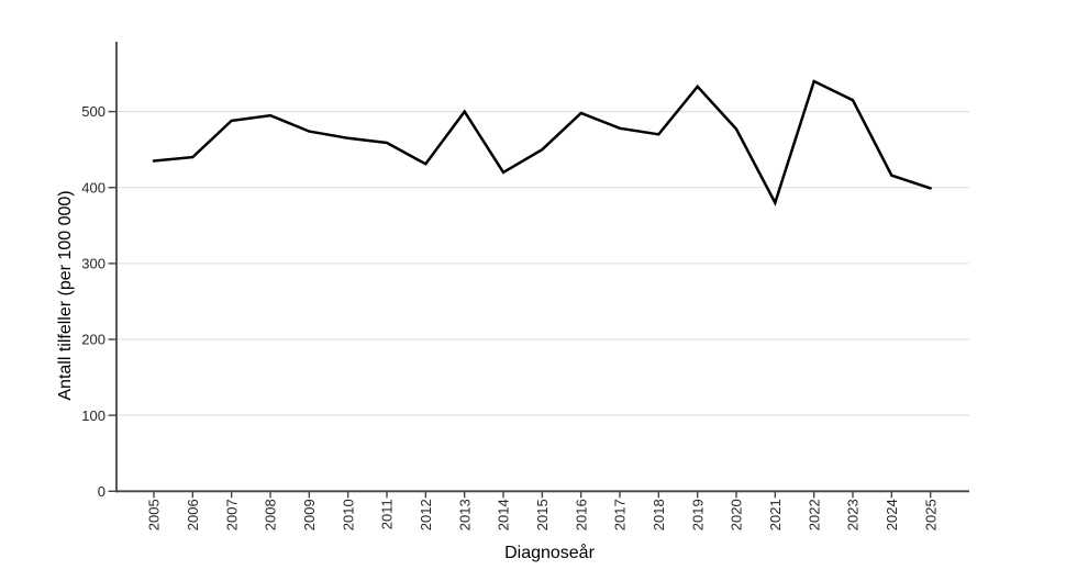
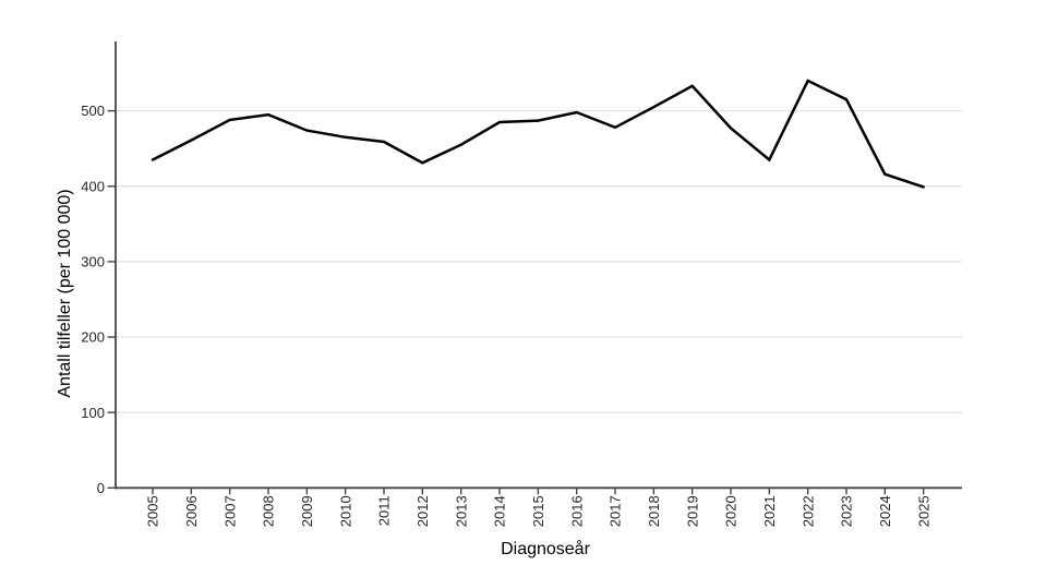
2006: 440 -> 460
2013: 500 -> 460
2014: 420 -> 480
2015: 450 -> 490
2018: 470 -> 500
2021: 380 -> 440
